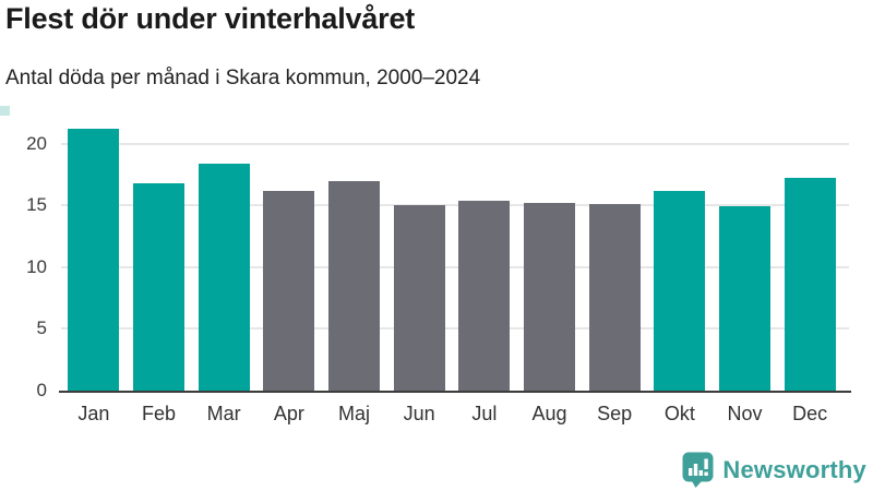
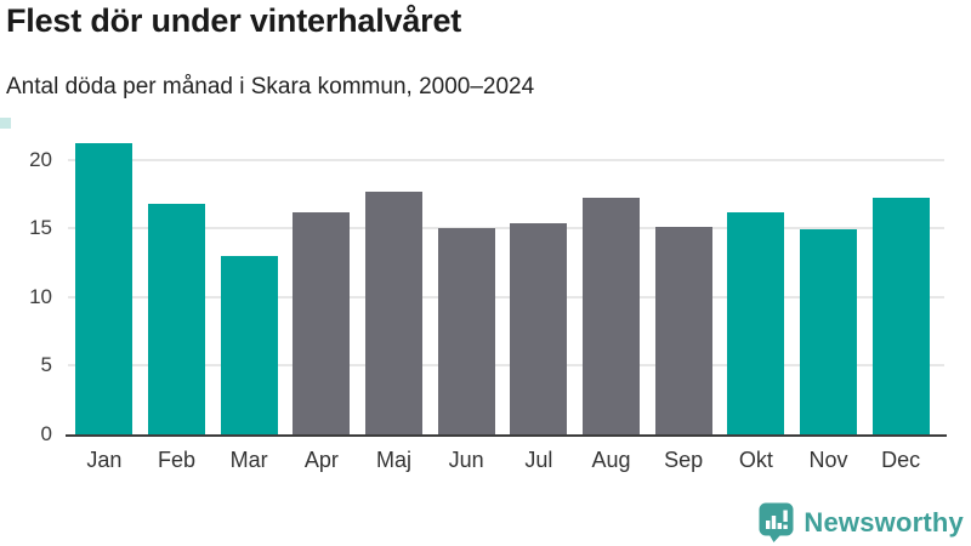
Mar: 18.4 -> 13.0
Maj: 17.0 -> 17.7
Aug: 15.2 -> 17.2
